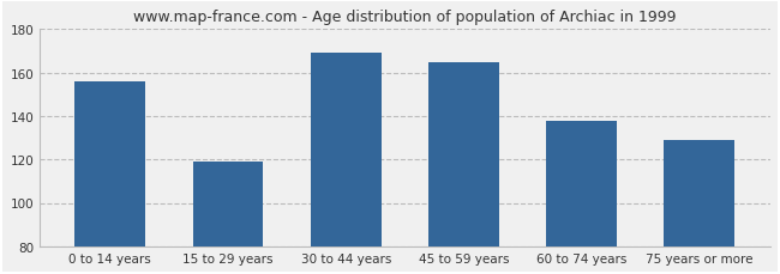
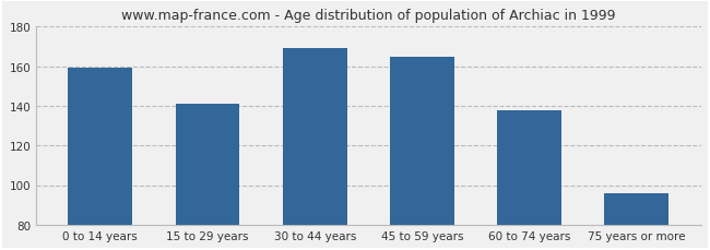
0 to 14 years: 156 -> 159
15 to 29 years: 119 -> 141
75 years or more: 129 -> 96
